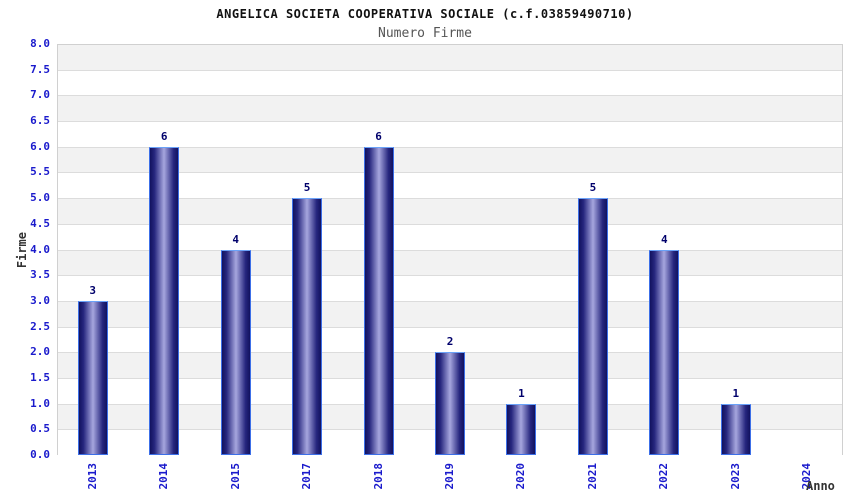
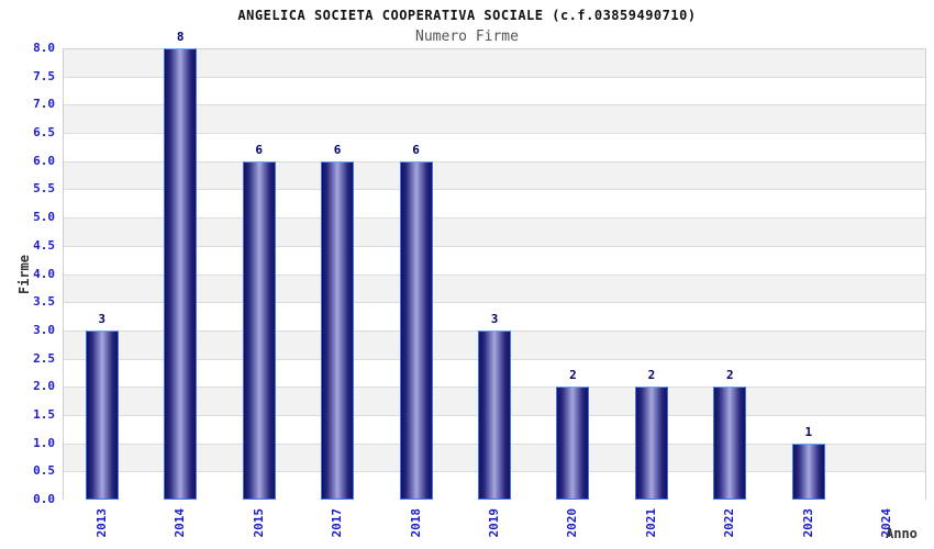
2014: 6 -> 8
2015: 4 -> 6
2017: 5 -> 6
2019: 2 -> 3
2020: 1 -> 2
2021: 5 -> 2
2022: 4 -> 2
